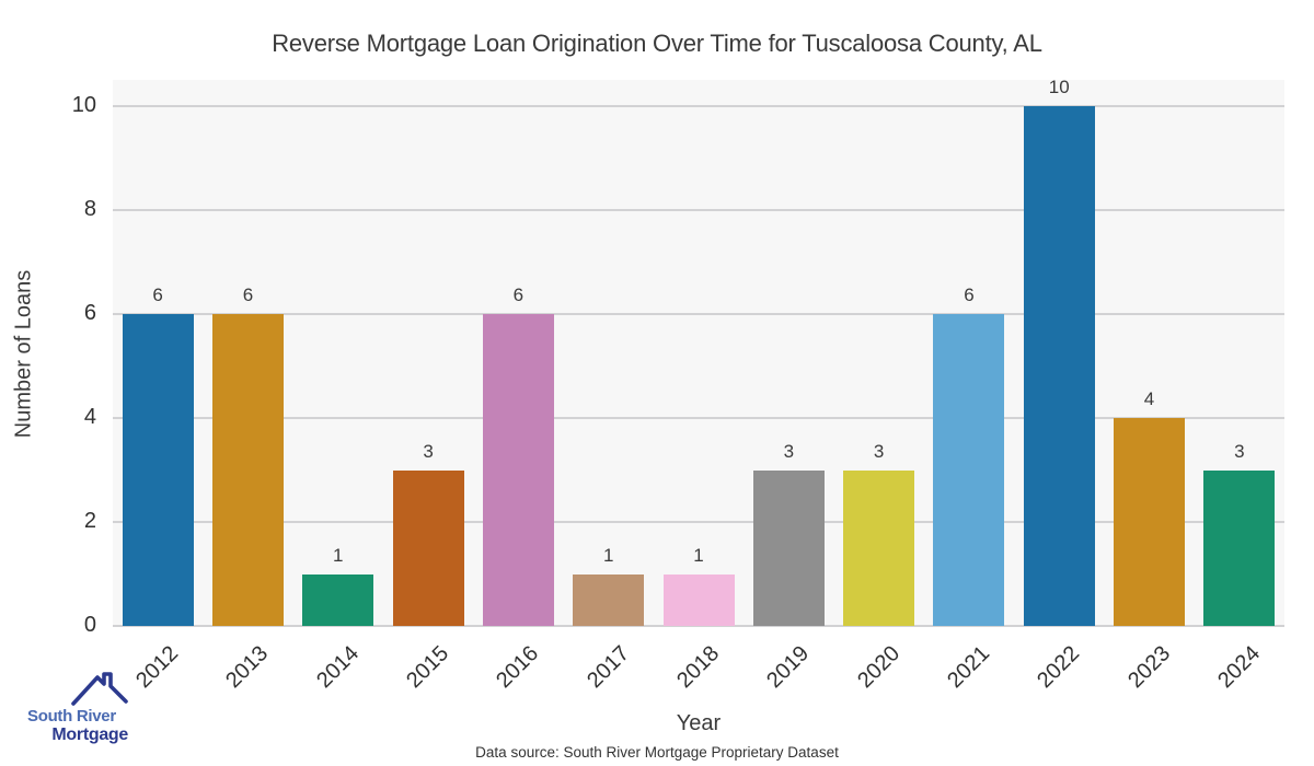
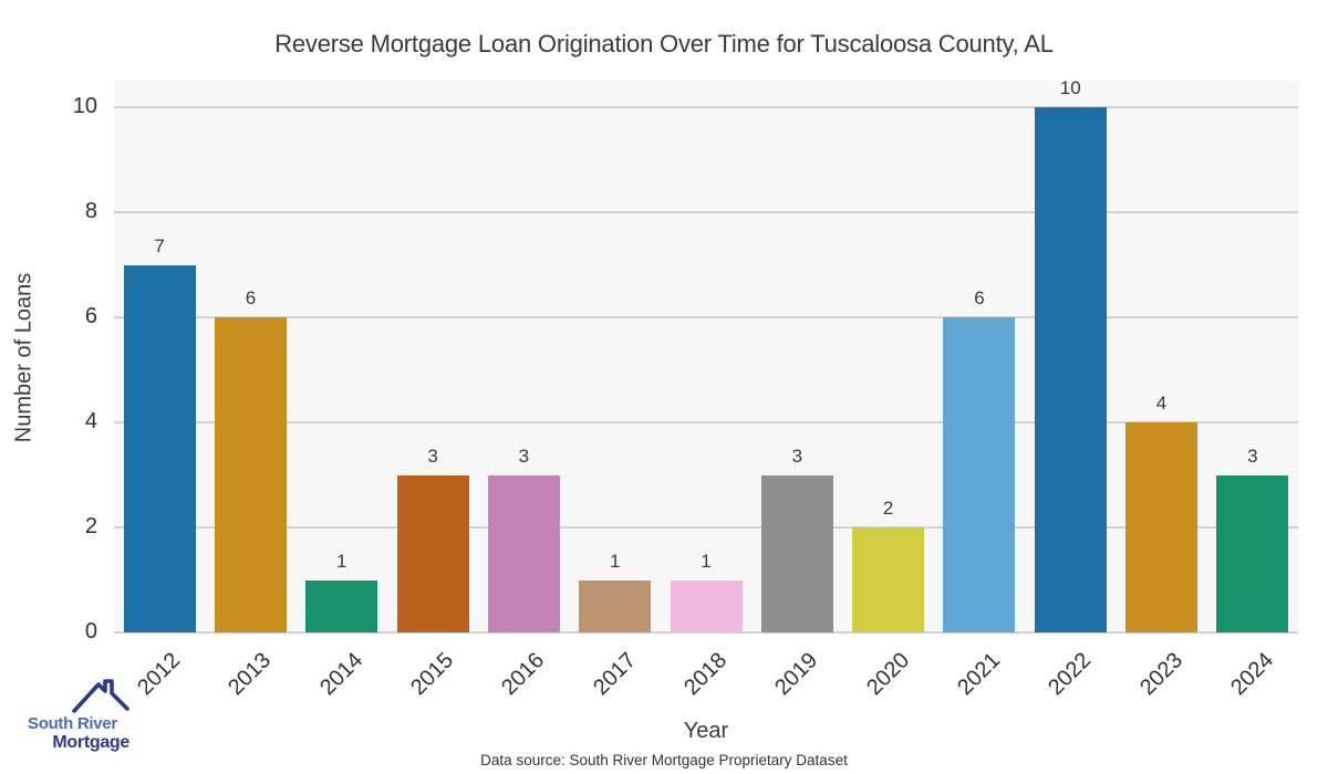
2012: 6 -> 7
2016: 6 -> 3
2020: 3 -> 2
